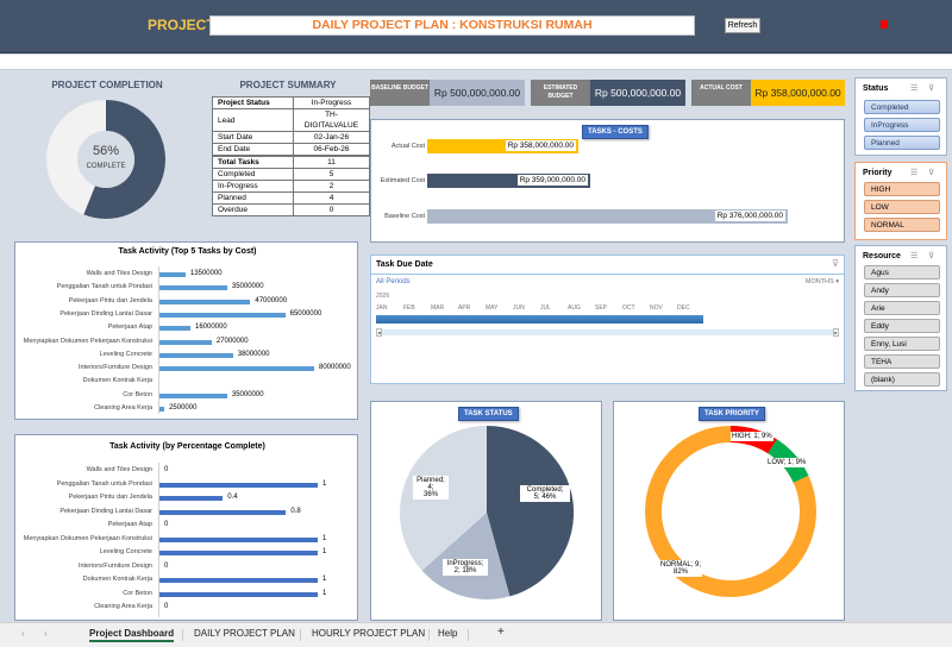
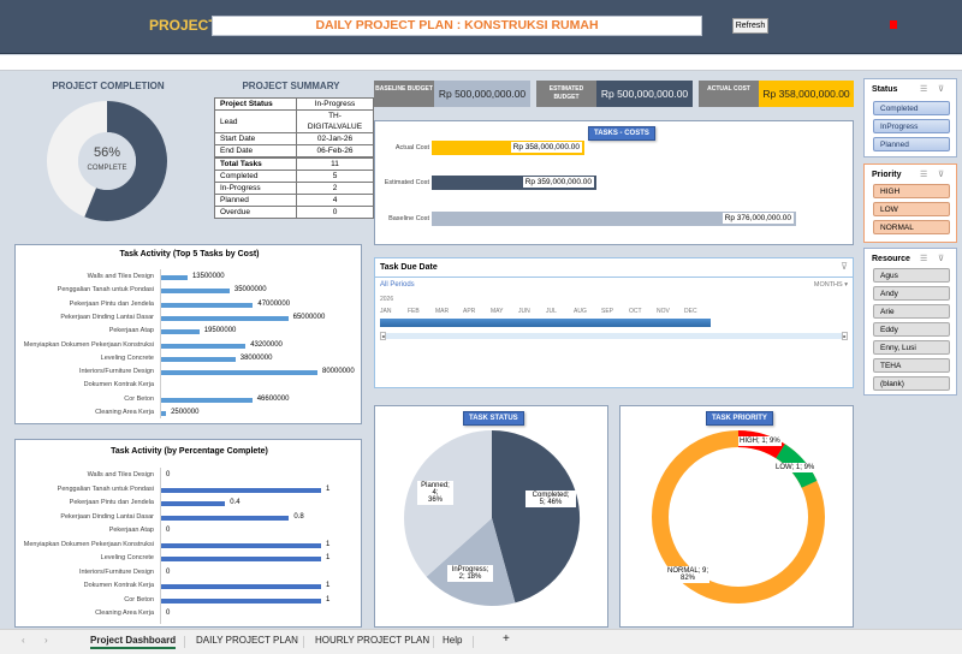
Task Activity (Top 5 Tasks by Cost)/Pekerjaan Atap: 16000000 -> 19500000
Task Activity (Top 5 Tasks by Cost)/Menyiapkan Dokumen Pekerjaan Konstruksi: 27000000 -> 43200000
Task Activity (Top 5 Tasks by Cost)/Cor Beton: 35000000 -> 46600000
